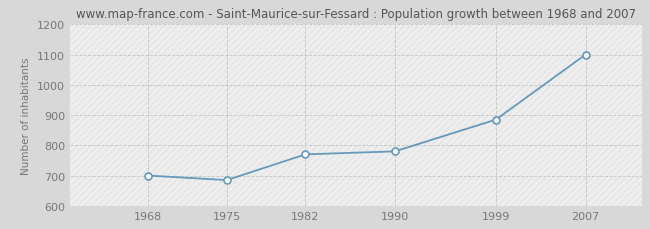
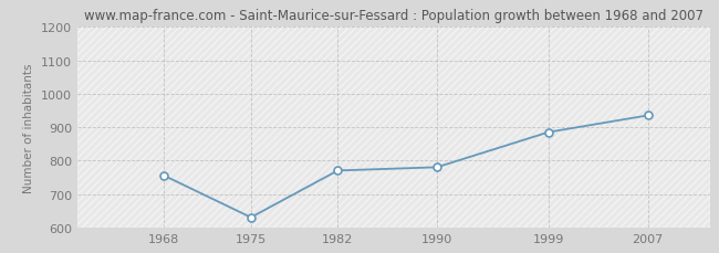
1968: 700 -> 755
1975: 685 -> 630
2007: 1100 -> 935
